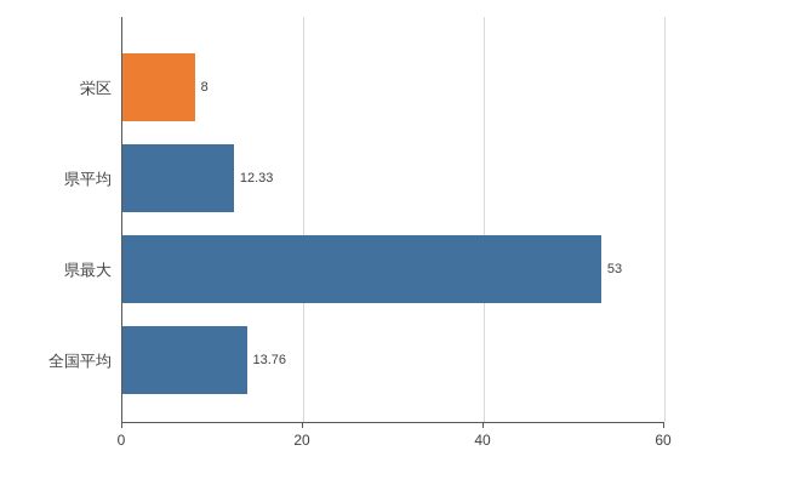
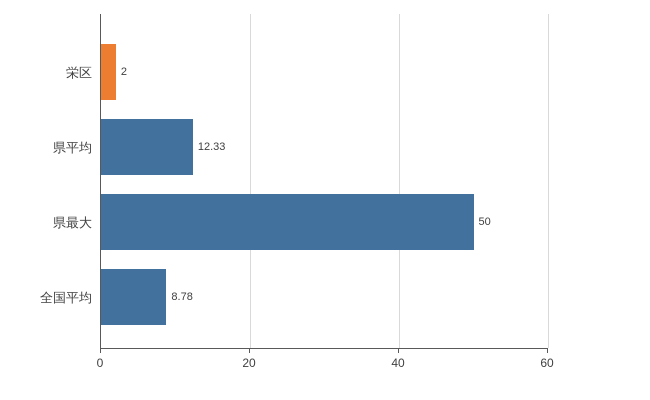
栄区: 8 -> 2
県最大: 53 -> 50
全国平均: 13.76 -> 8.78
